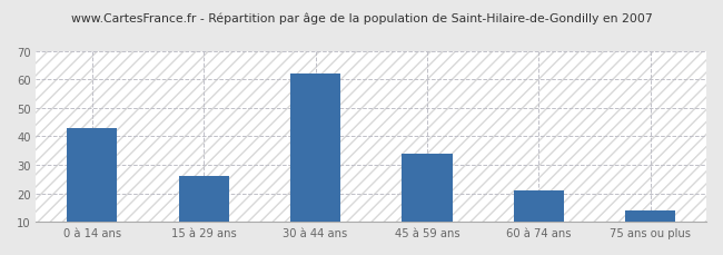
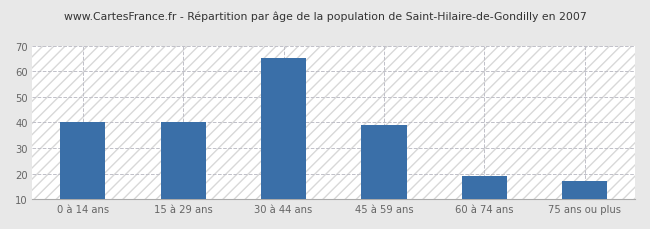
0 à 14 ans: 43 -> 40
15 à 29 ans: 26 -> 40
30 à 44 ans: 62 -> 65
45 à 59 ans: 34 -> 39
60 à 74 ans: 21 -> 19
75 ans ou plus: 14 -> 17
